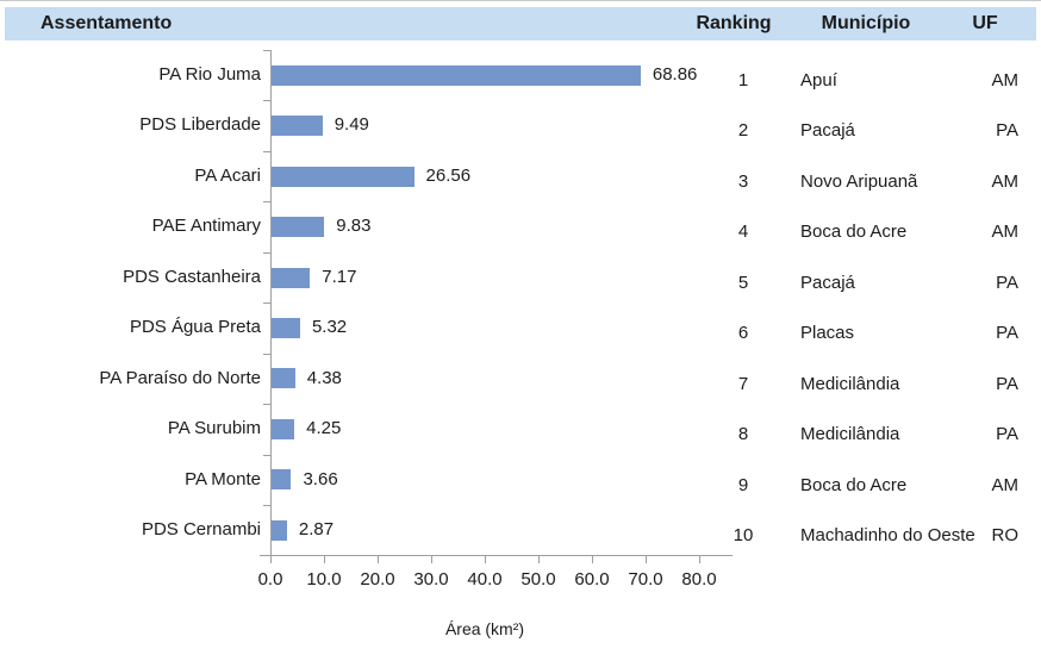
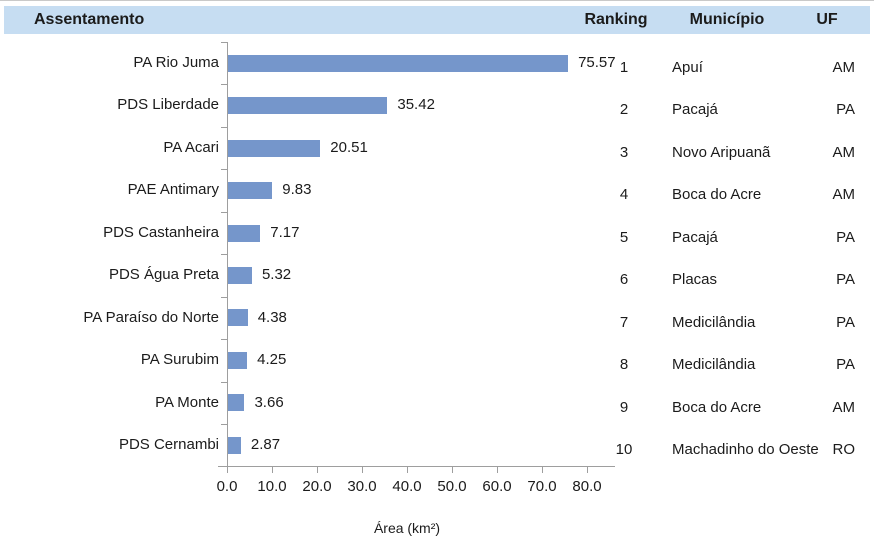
PA Rio Juma: 68.86 -> 75.57
PDS Liberdade: 9.49 -> 35.42
PA Acari: 26.56 -> 20.51
